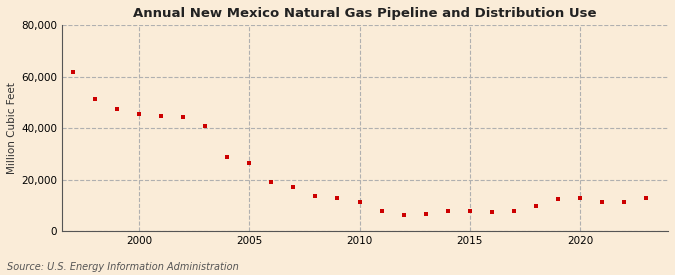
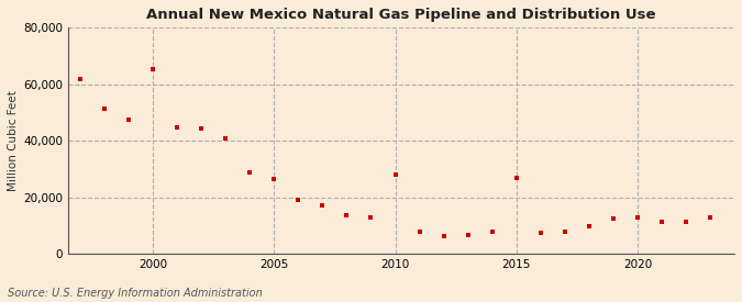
2000: 45,500 -> 65,500
2010: 11,500 -> 28,000
2015: 8,000 -> 27,000
